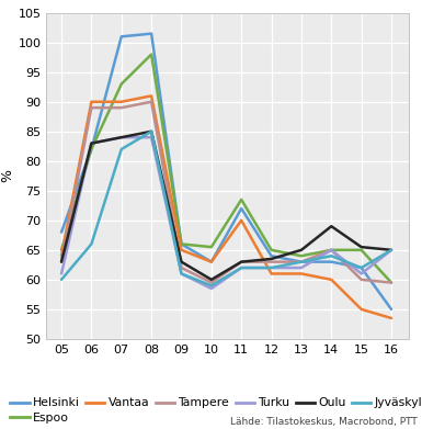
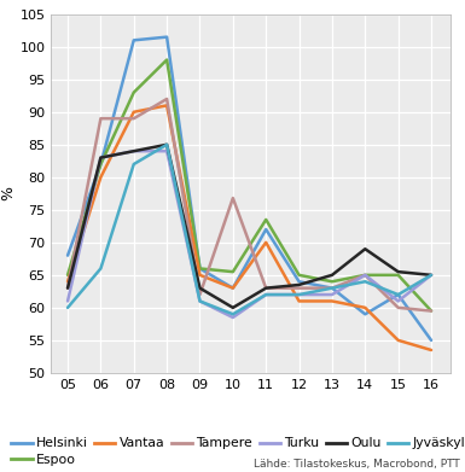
Vantaa/06: 90.0 -> 80.0
Tampere/08: 90.0 -> 92.0
Tampere/10: 59.5 -> 76.8
Helsinki/14: 63.0 -> 59.0
